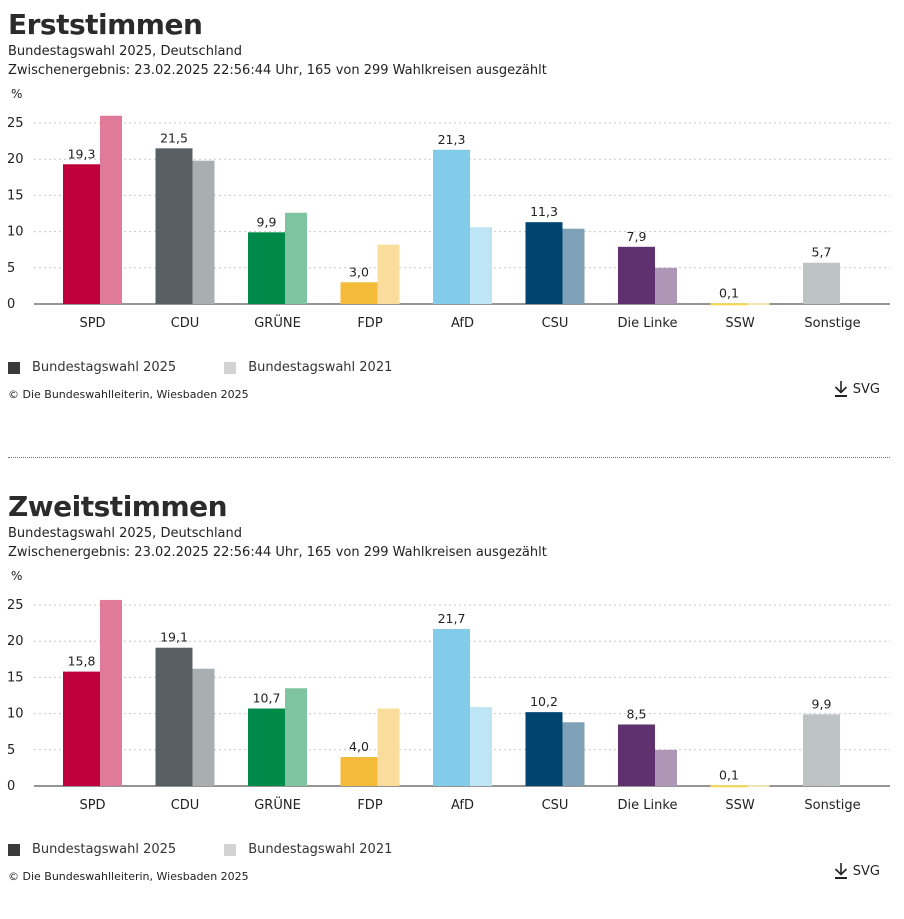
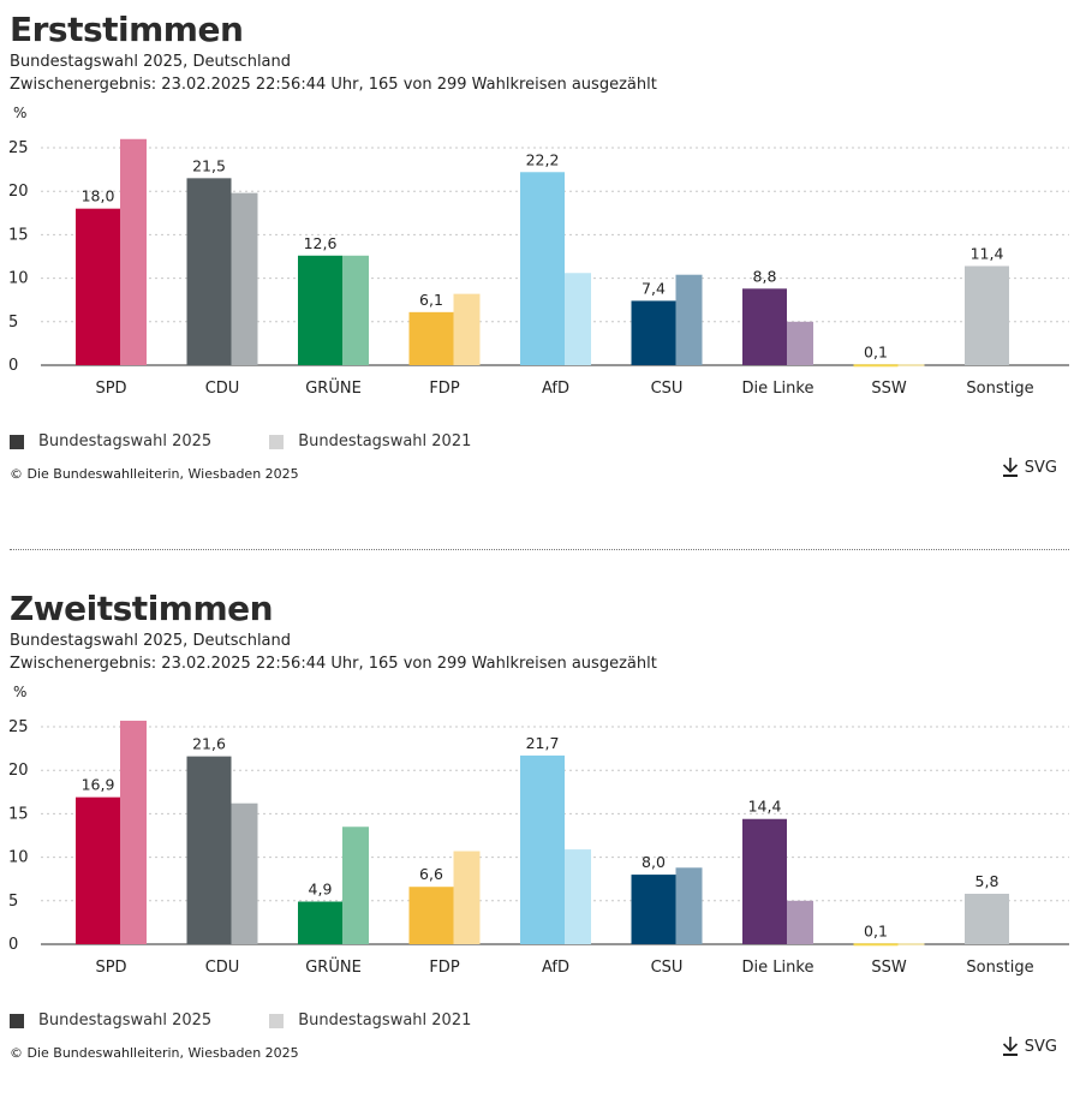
Erststimmen/Bundestagswahl 2025/SPD: 19,3 -> 18,0
Erststimmen/Bundestagswahl 2025/GRÜNE: 9,9 -> 12,6
Erststimmen/Bundestagswahl 2025/FDP: 3,0 -> 6,1
Erststimmen/Bundestagswahl 2025/AfD: 21,3 -> 22,2
Erststimmen/Bundestagswahl 2025/CSU: 11,3 -> 7,4
Erststimmen/Bundestagswahl 2025/Die Linke: 7,9 -> 8,8
Erststimmen/Bundestagswahl 2025/Sonstige: 5,7 -> 11,4
Zweitstimmen/Bundestagswahl 2025/SPD: 15,8 -> 16,9
Zweitstimmen/Bundestagswahl 2025/CDU: 19,1 -> 21,6
Zweitstimmen/Bundestagswahl 2025/GRÜNE: 10,7 -> 4,9
Zweitstimmen/Bundestagswahl 2025/FDP: 4,0 -> 6,6
Zweitstimmen/Bundestagswahl 2025/CSU: 10,2 -> 8,0
Zweitstimmen/Bundestagswahl 2025/Die Linke: 8,5 -> 14,4
Zweitstimmen/Bundestagswahl 2025/Sonstige: 9,9 -> 5,8
